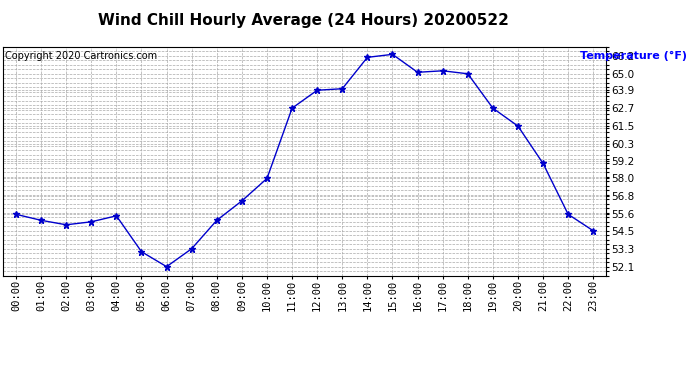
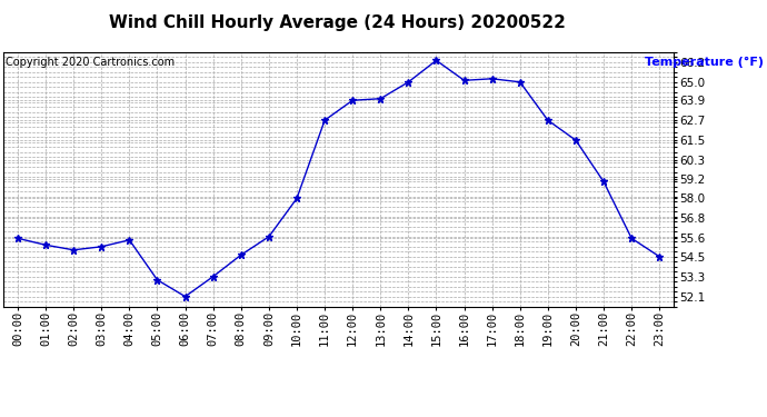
08:00: 55.2 -> 54.6
09:00: 56.5 -> 55.7
14:00: 66.1 -> 65.0
